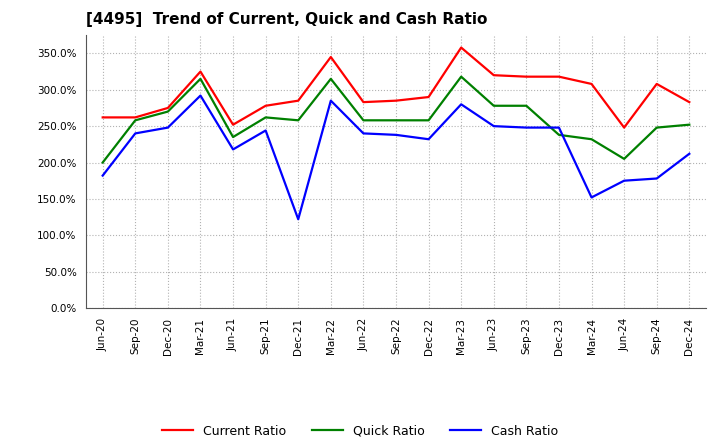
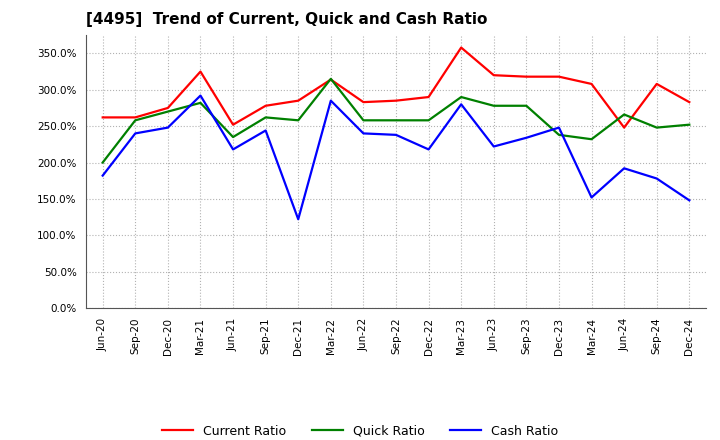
Quick Ratio/Mar-21: 315% -> 282%
Current Ratio/Mar-22: 345% -> 314%
Cash Ratio/Dec-22: 232% -> 218%
Quick Ratio/Mar-23: 318% -> 290%
Cash Ratio/Jun-23: 250% -> 222%
Cash Ratio/Sep-23: 248% -> 234%
Quick Ratio/Jun-24: 205% -> 266%
Cash Ratio/Jun-24: 175% -> 192%
Cash Ratio/Dec-24: 212% -> 148%
